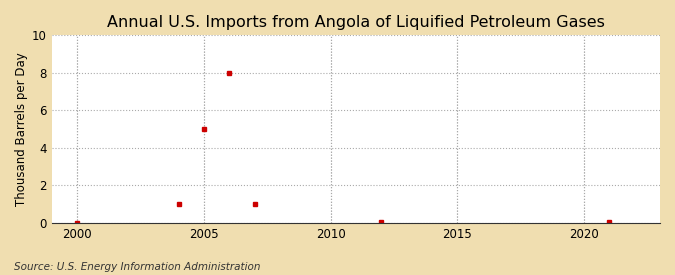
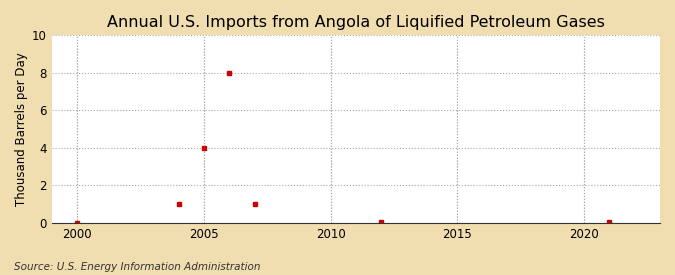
2005: 5.0 -> 4.0
